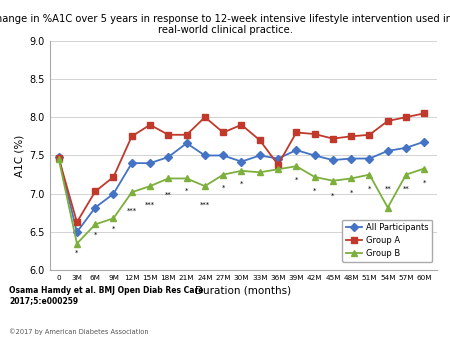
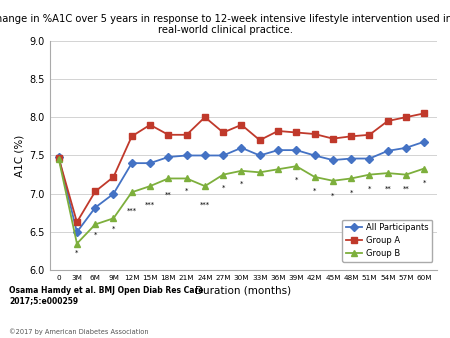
All Participants/21M: 7.66 -> 7.50
All Participants/30M: 7.42 -> 7.60
All Participants/36M: 7.46 -> 7.57
Group A/36M: 7.38 -> 7.82
Group B/54M: 6.82 -> 7.27
